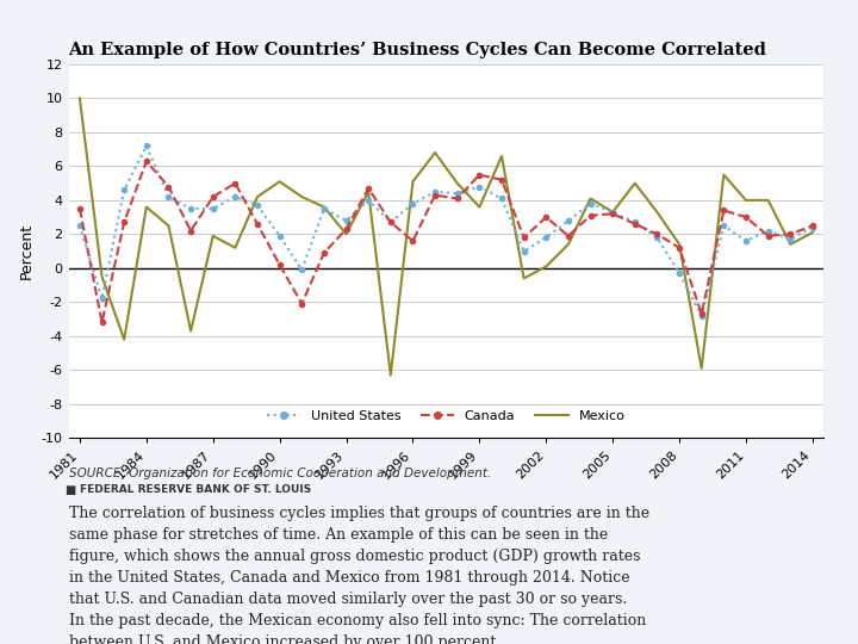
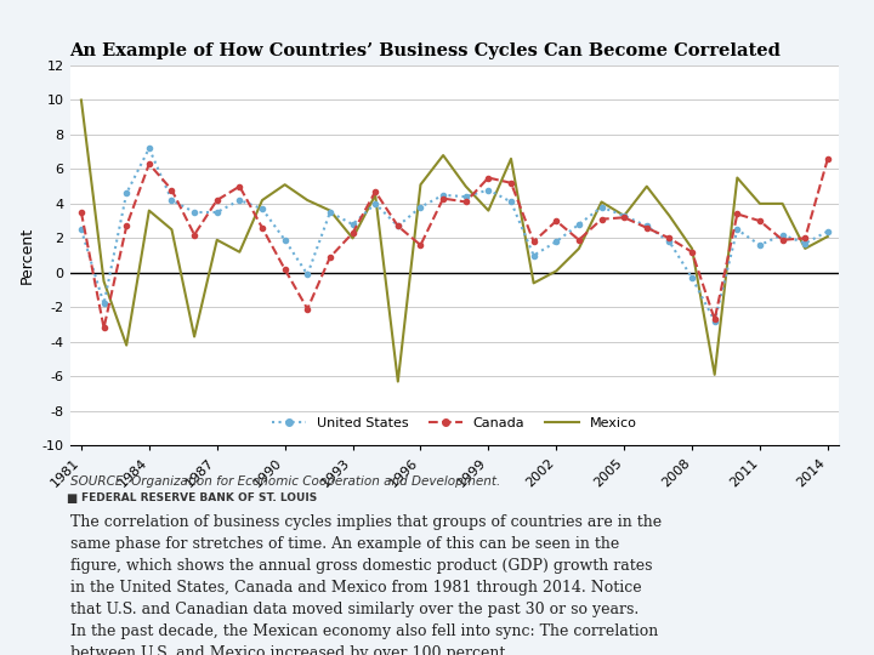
Canada/2014: 2.5 -> 6.6
